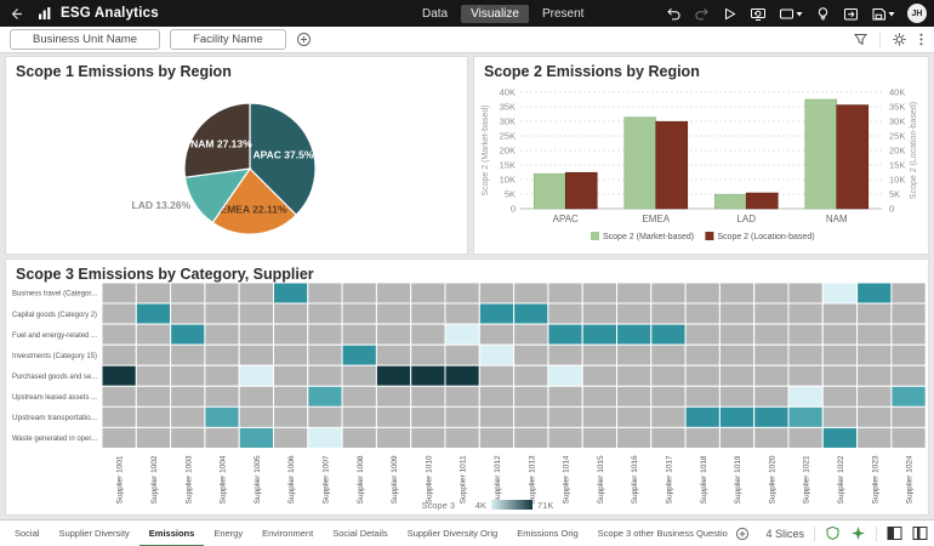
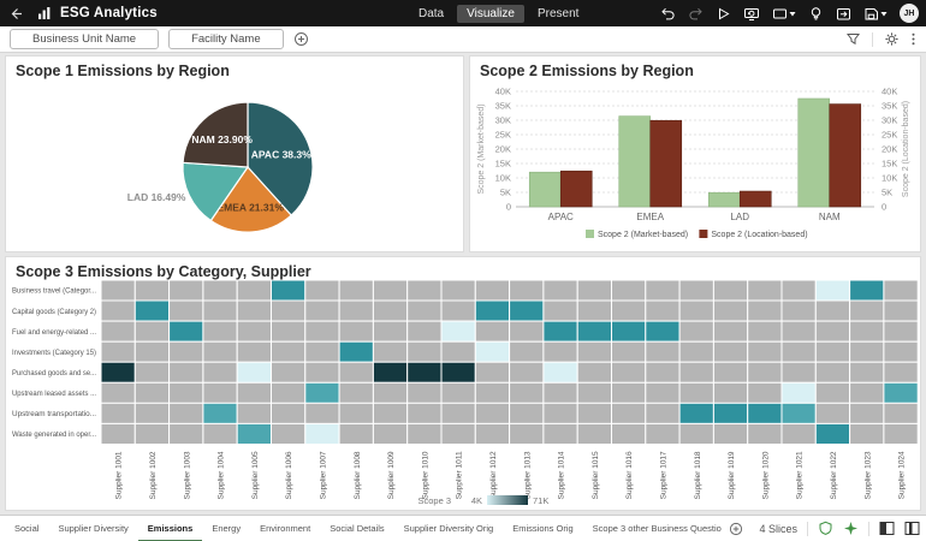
Scope 1 Emissions by Region/APAC: 37.5% -> 38.3%
Scope 1 Emissions by Region/EMEA: 22.11% -> 21.31%
Scope 1 Emissions by Region/LAD: 13.26% -> 16.49%
Scope 1 Emissions by Region/NAM: 27.13% -> 23.90%
